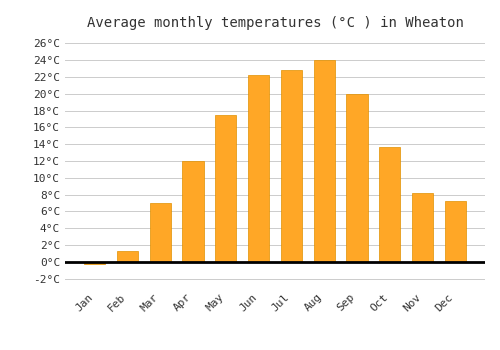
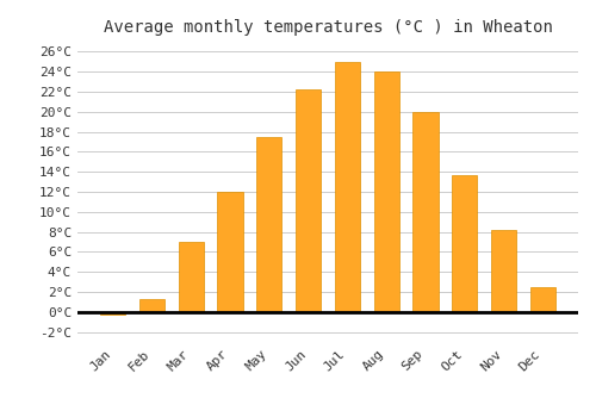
Jul: 22.8°C -> 25.0°C
Dec: 7.2°C -> 2.5°C
